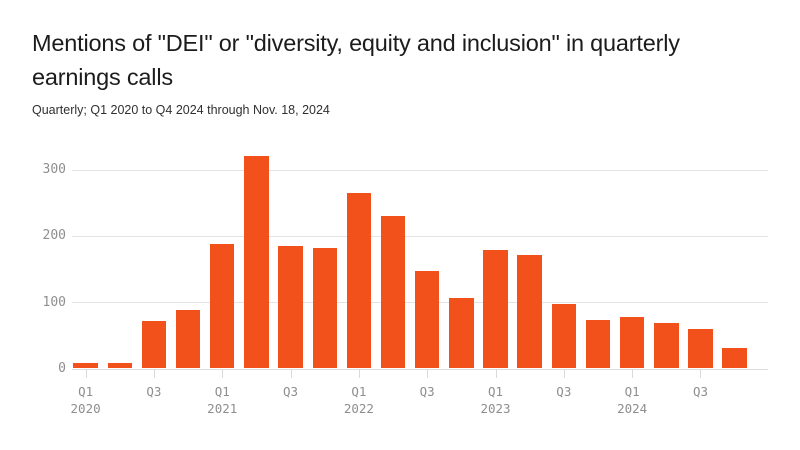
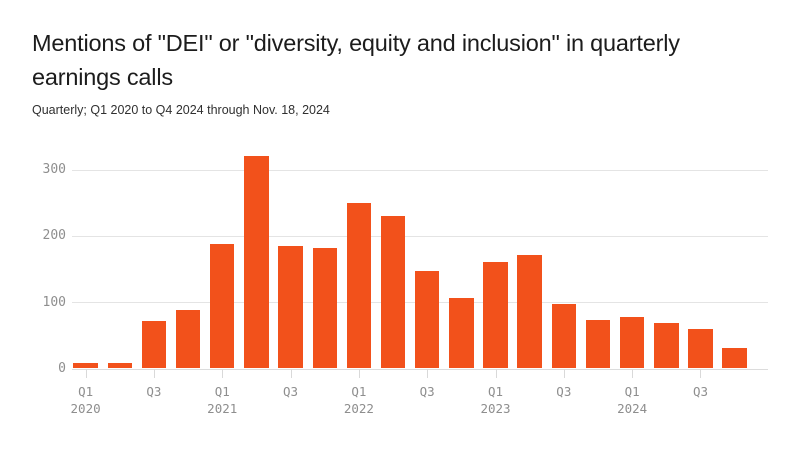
Q1 2022: 260 -> 250
Q1 2023: 180 -> 160
